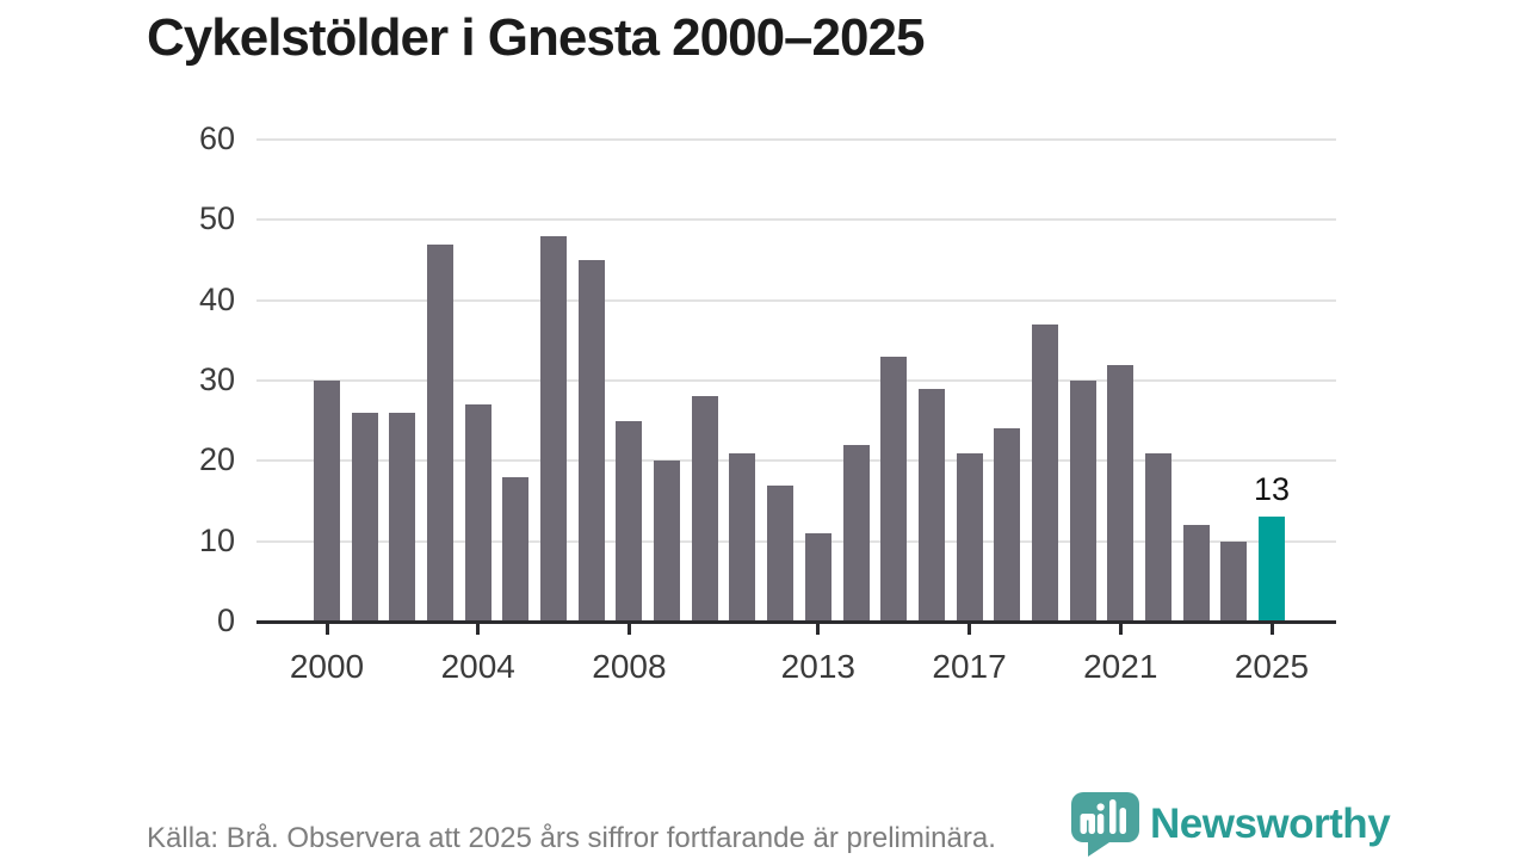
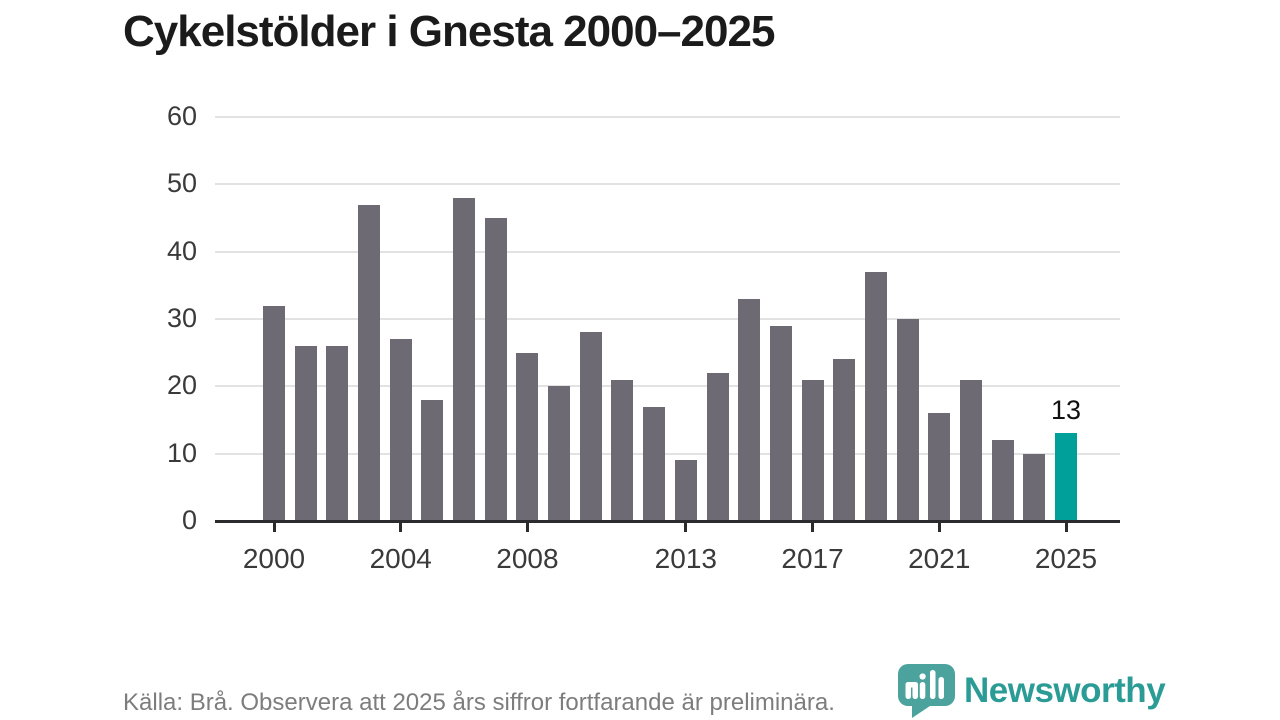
2000: 30 -> 32
2013: 11 -> 9
2021: 32 -> 16
